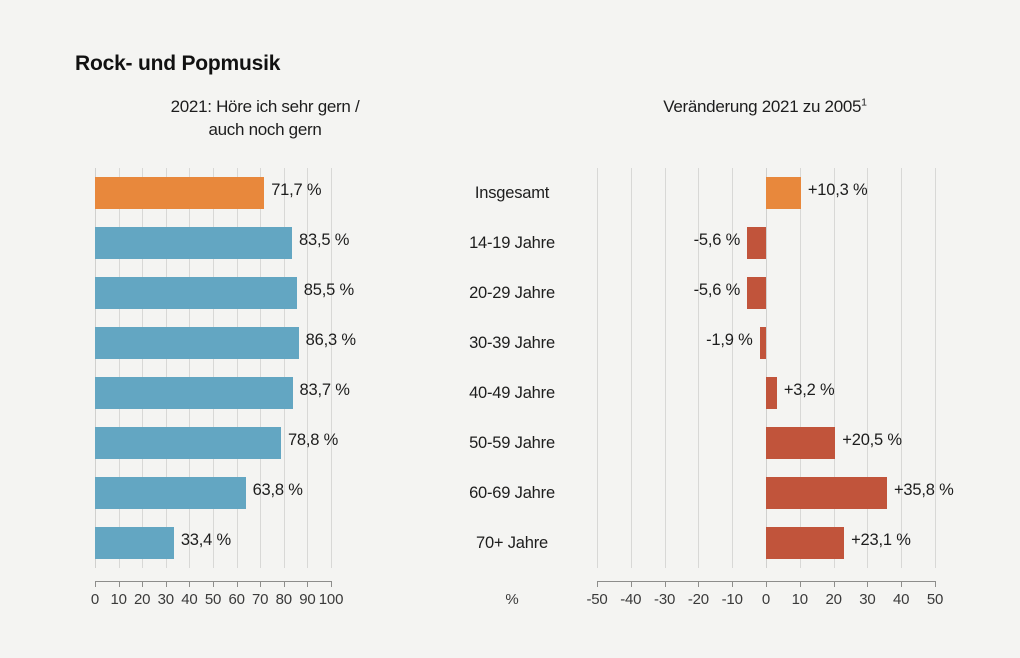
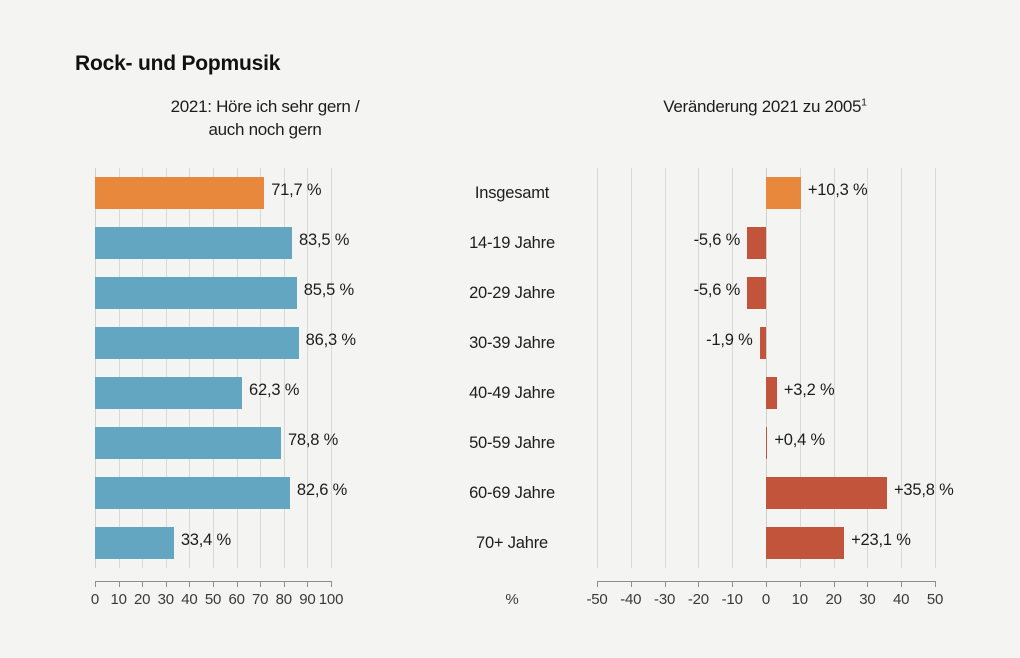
2021: Höre ich sehr gern / auch noch gern/40-49 Jahre: 83,7 -> 62,3
2021: Höre ich sehr gern / auch noch gern/60-69 Jahre: 63,8 -> 82,6
Veränderung 2021 zu 2005/50-59 Jahre: +20,5 -> +0,4
